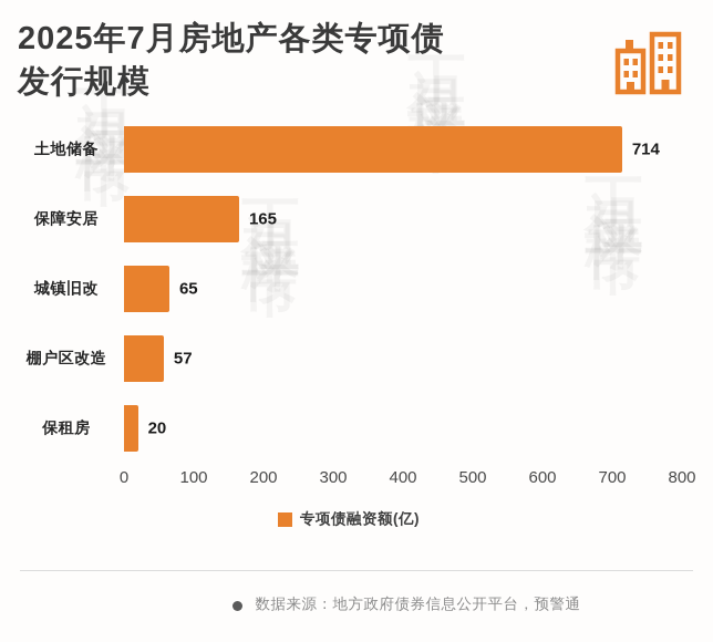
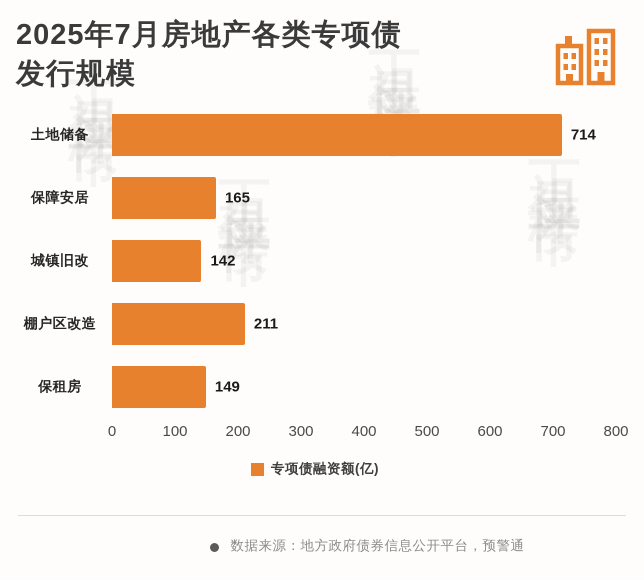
城镇旧改: 65 -> 142
棚户区改造: 57 -> 211
保租房: 20 -> 149
